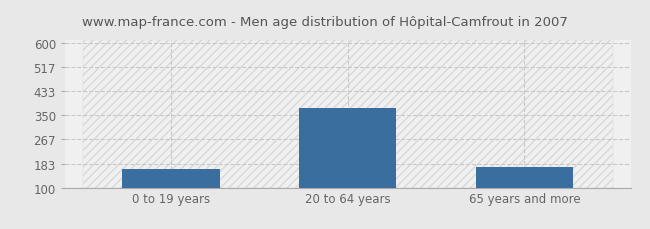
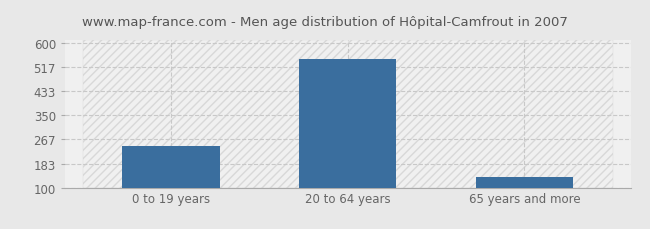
0 to 19 years: 165 -> 245
20 to 64 years: 375 -> 546
65 years and more: 170 -> 138
